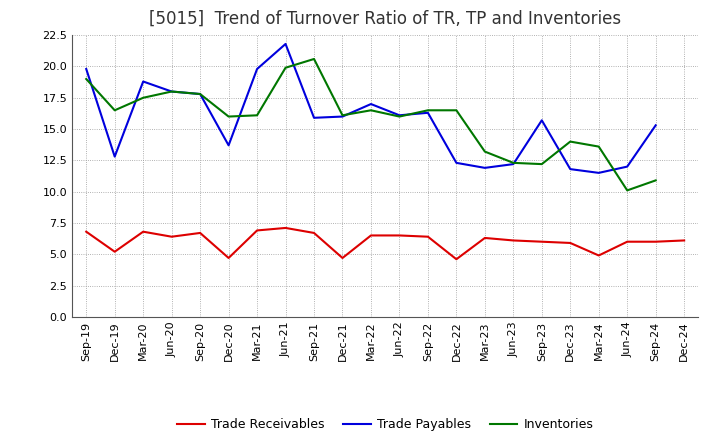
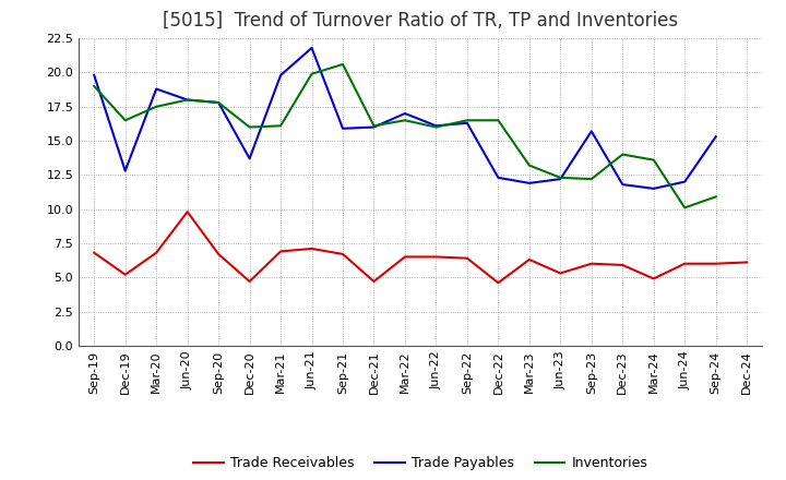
Trade Receivables/Jun-20: 6.4 -> 9.8
Trade Receivables/Jun-23: 6.1 -> 5.3
